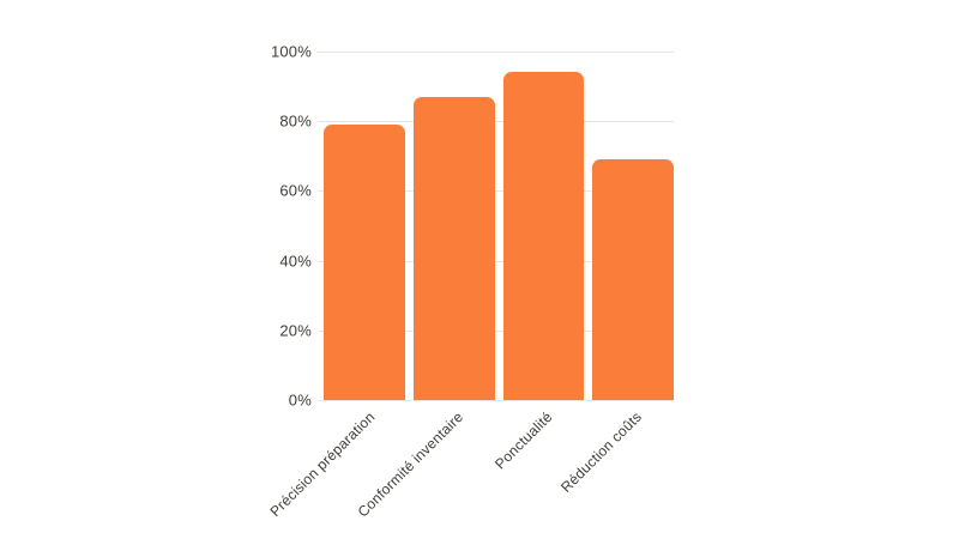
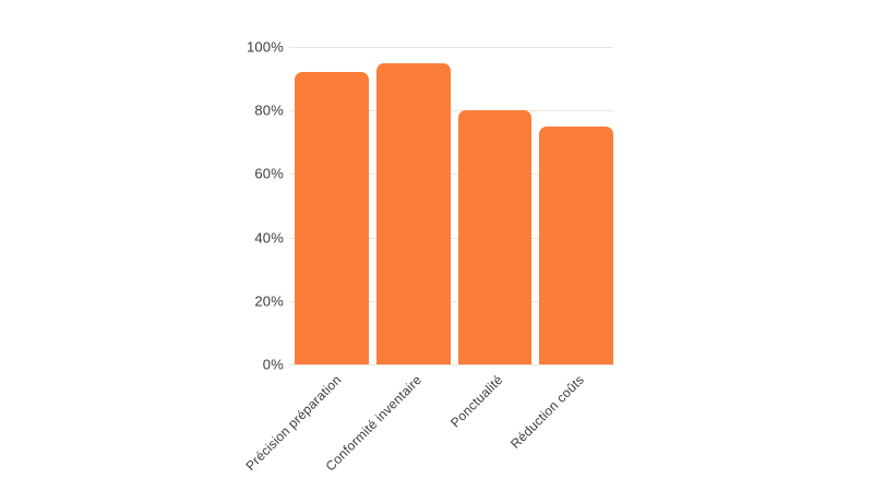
Précision préparation: 79% -> 92%
Conformité inventaire: 87% -> 95%
Ponctualité: 94% -> 80%
Réduction coûts: 69% -> 75%
